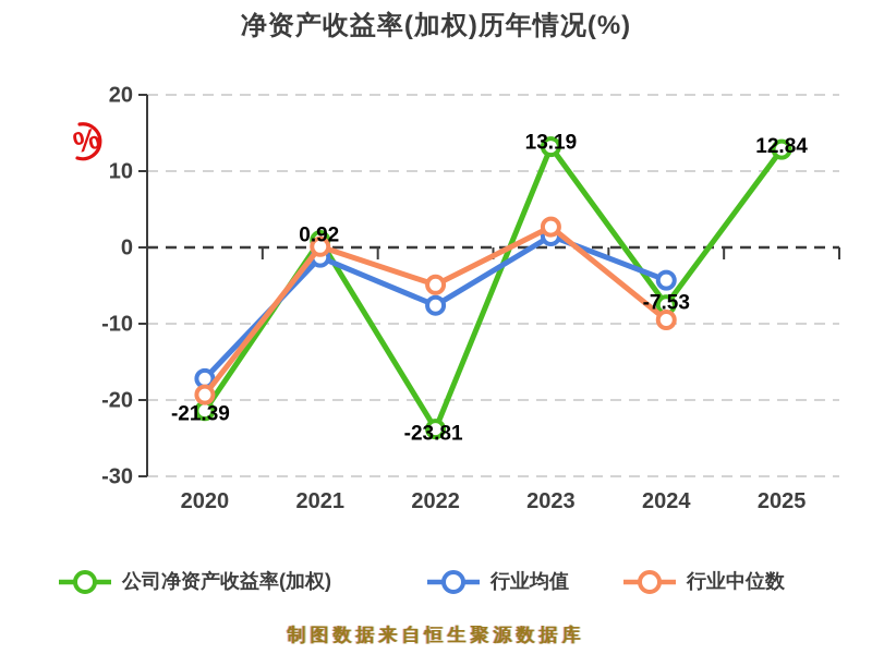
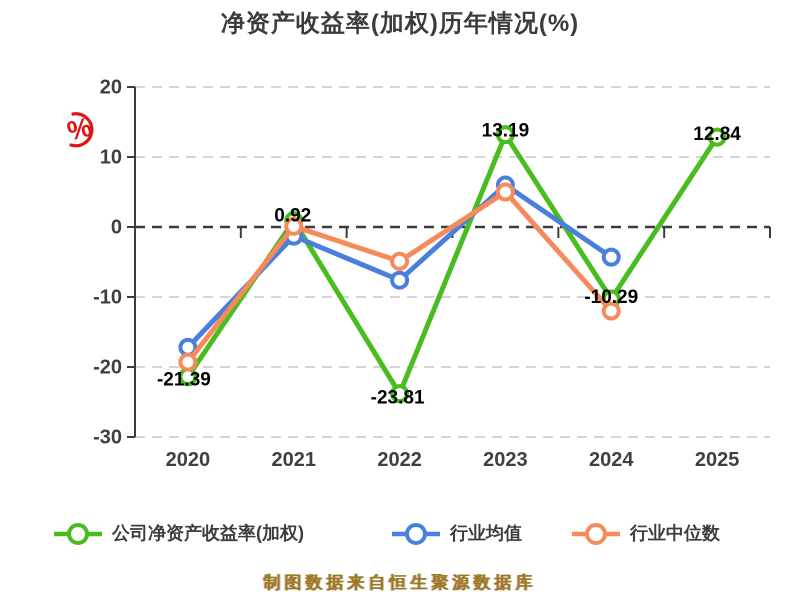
行业均值/2023: 2 -> 6
行业中位数/2023: 3 -> 5
公司净资产收益率(加权)/2024: -7.53 -> -10.29
行业中位数/2024: -10 -> -12
